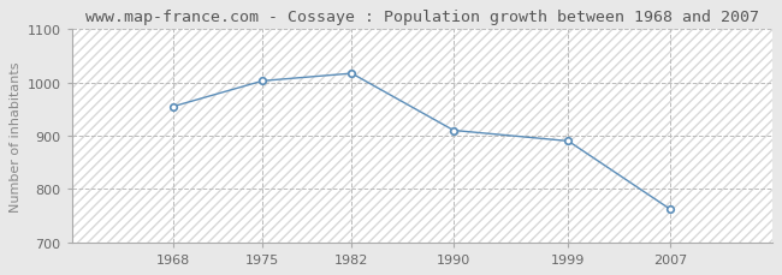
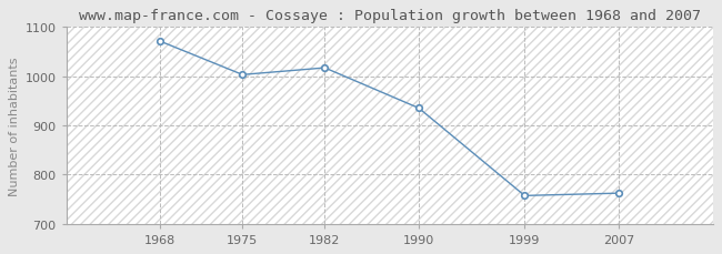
1968: 955 -> 1071
1990: 910 -> 935
1999: 890 -> 757
